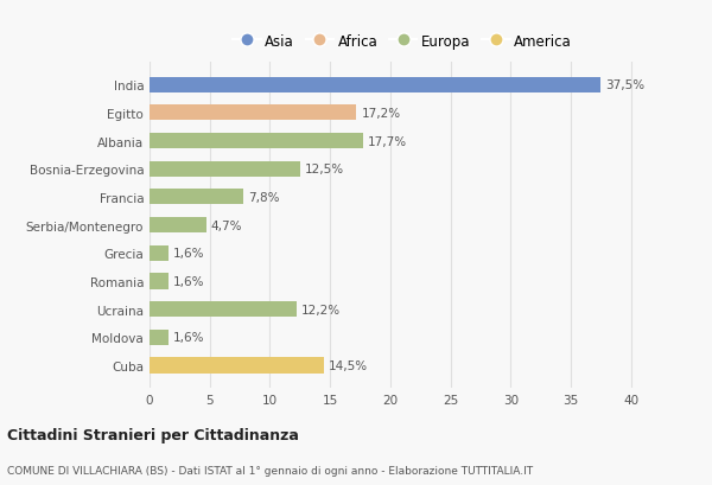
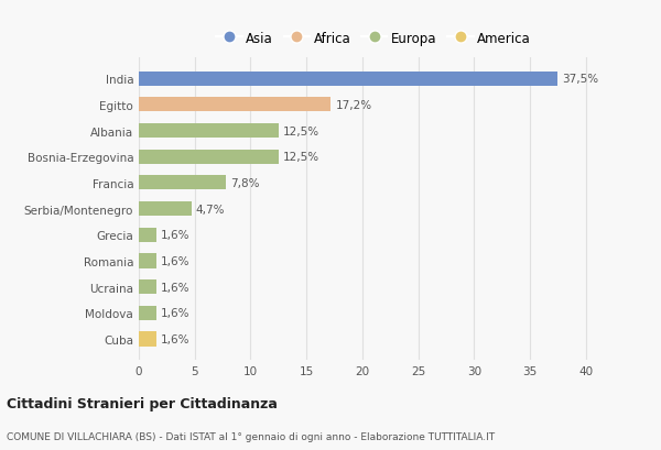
Albania: 17,7% -> 12,5%
Ucraina: 12,2% -> 1,6%
Cuba: 14,5% -> 1,6%
